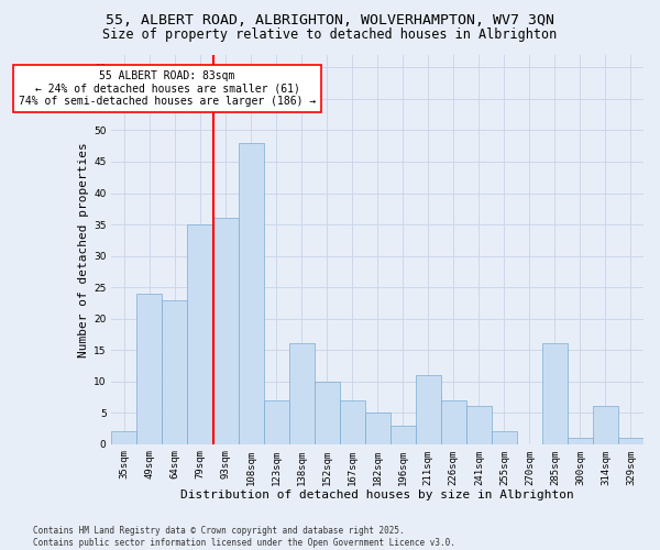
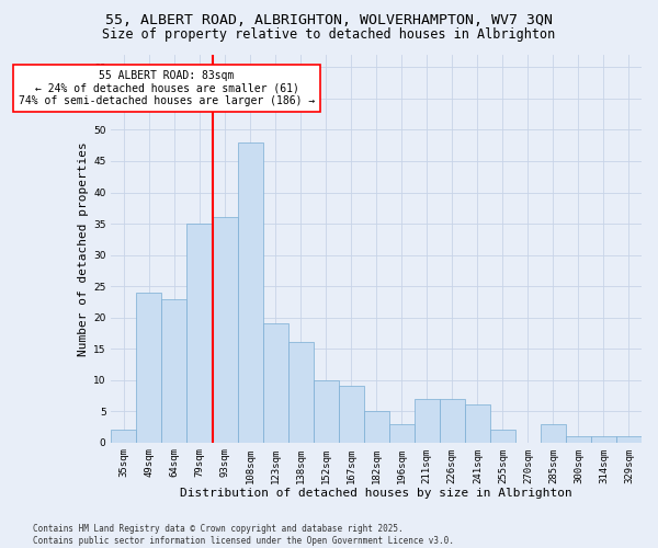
123sqm: 7 -> 19
167sqm: 7 -> 9
211sqm: 11 -> 7
285sqm: 16 -> 3
314sqm: 6 -> 1
